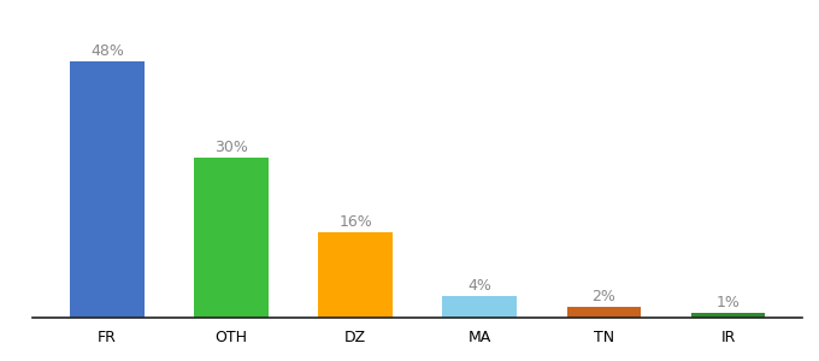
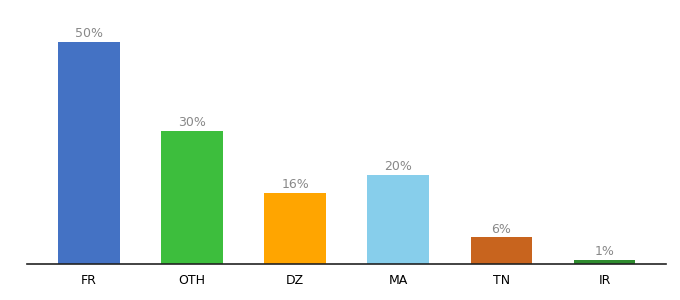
FR: 48% -> 50%
MA: 4% -> 20%
TN: 2% -> 6%
